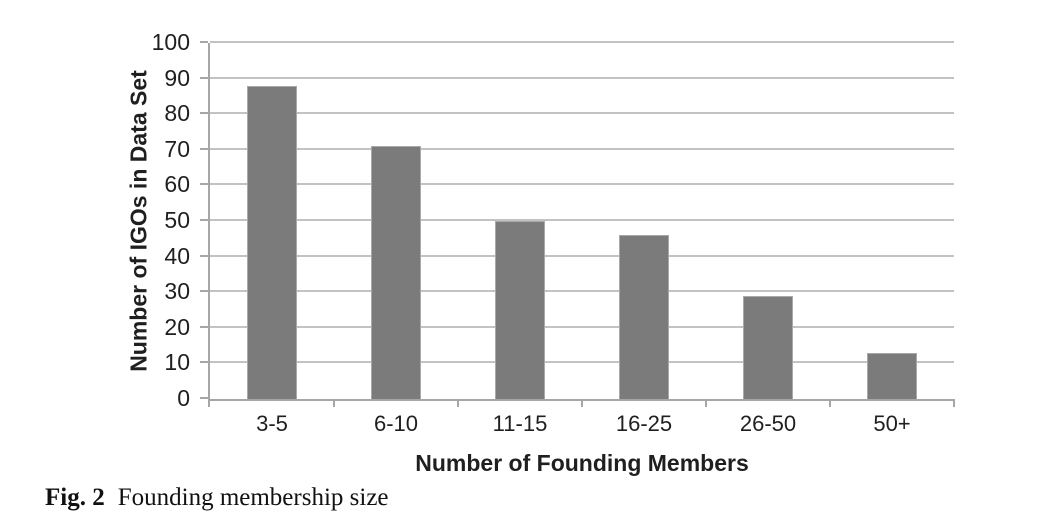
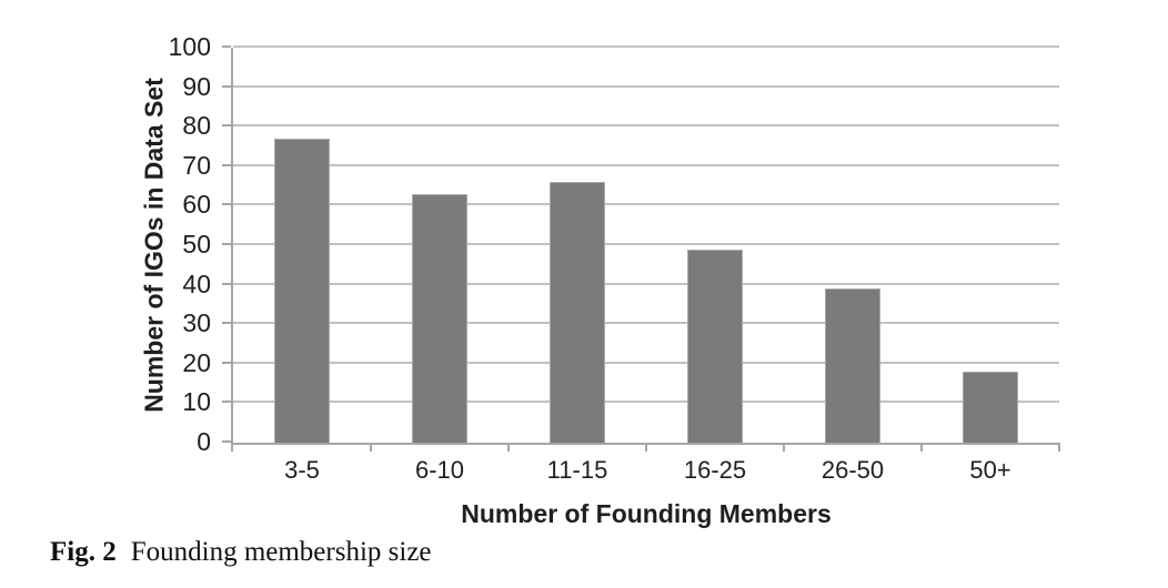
3-5: 88 -> 77
6-10: 71 -> 63
11-15: 50 -> 66
16-25: 46 -> 49
26-50: 29 -> 39
50+: 13 -> 18
